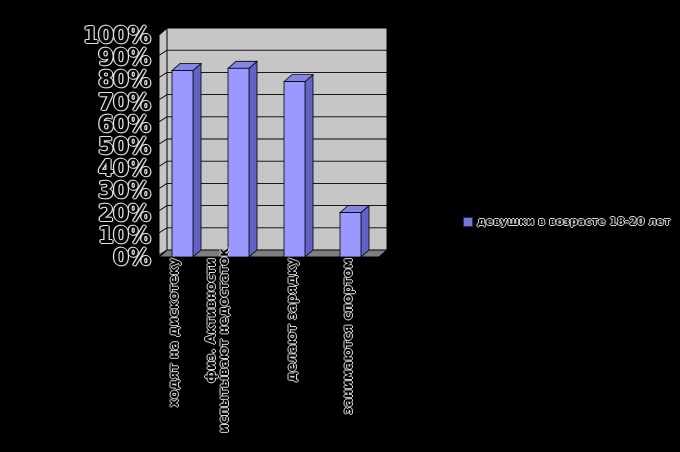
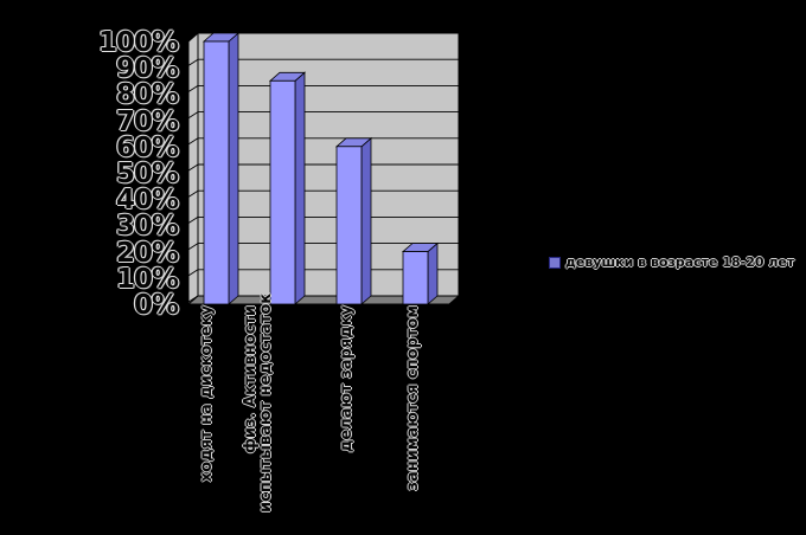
ходят на дискотеку: 84% -> 100%
делают зарядку: 79% -> 60%
